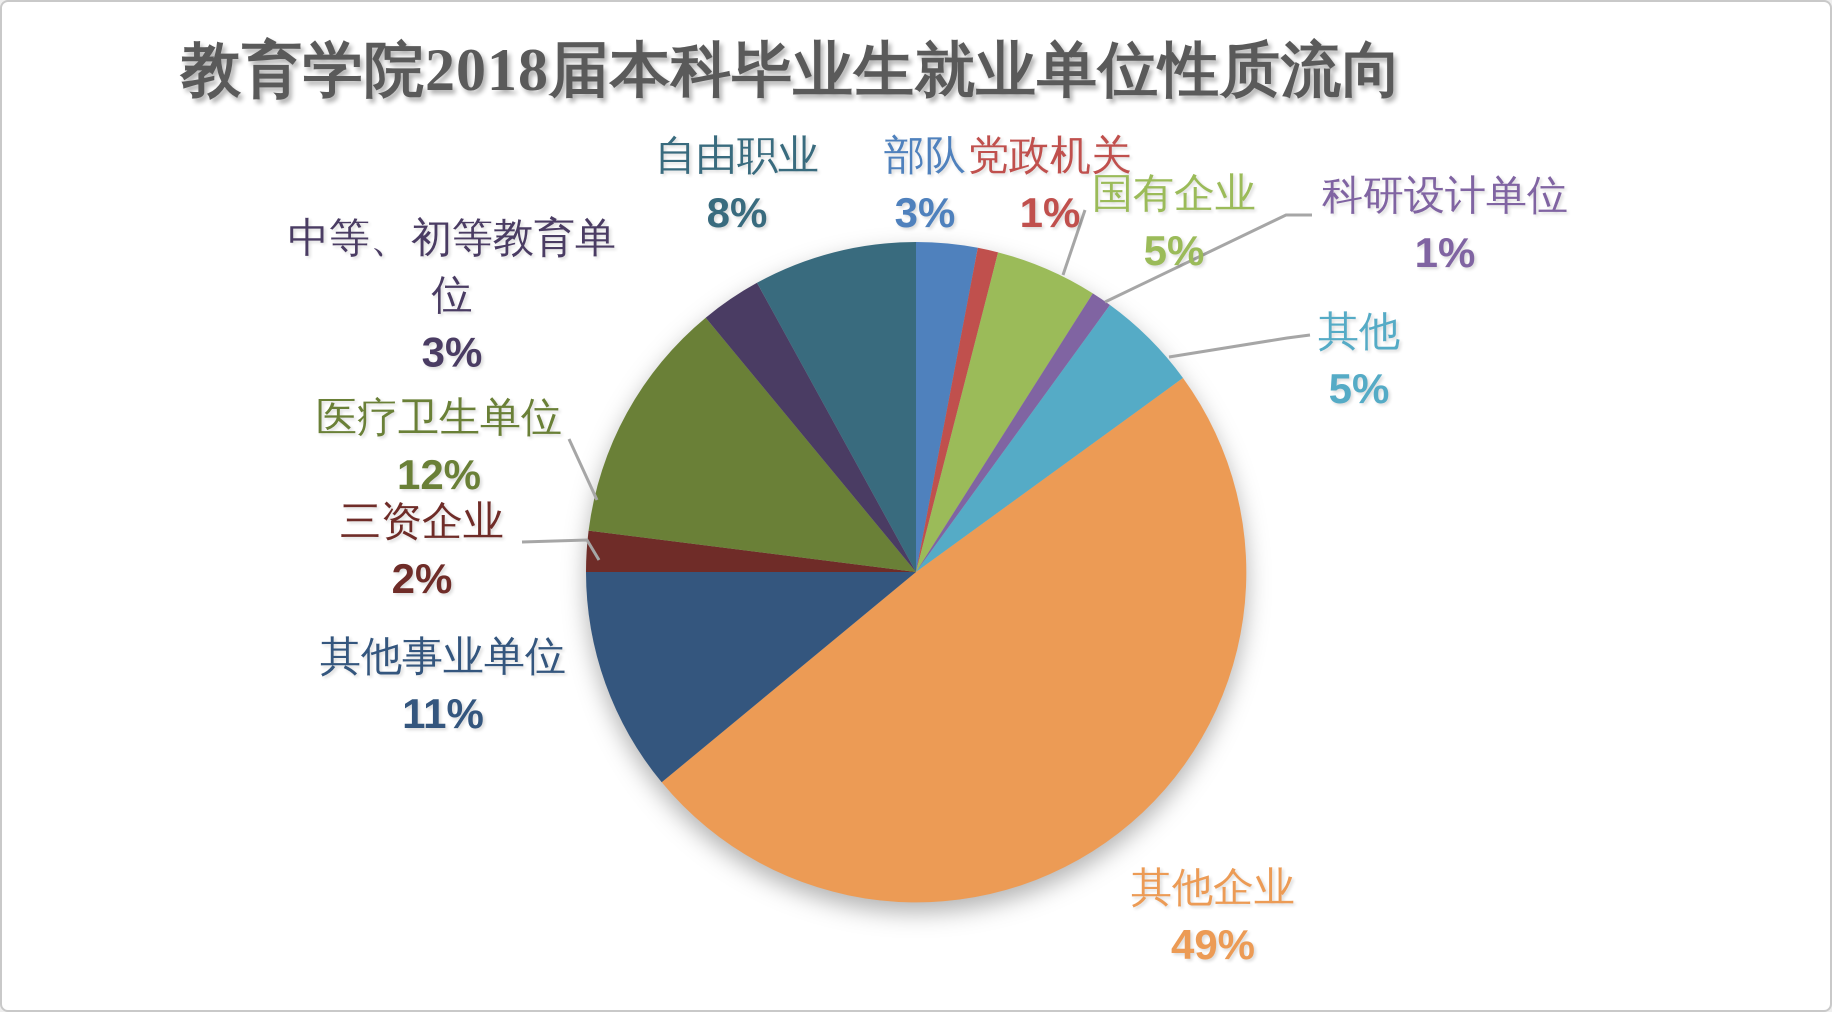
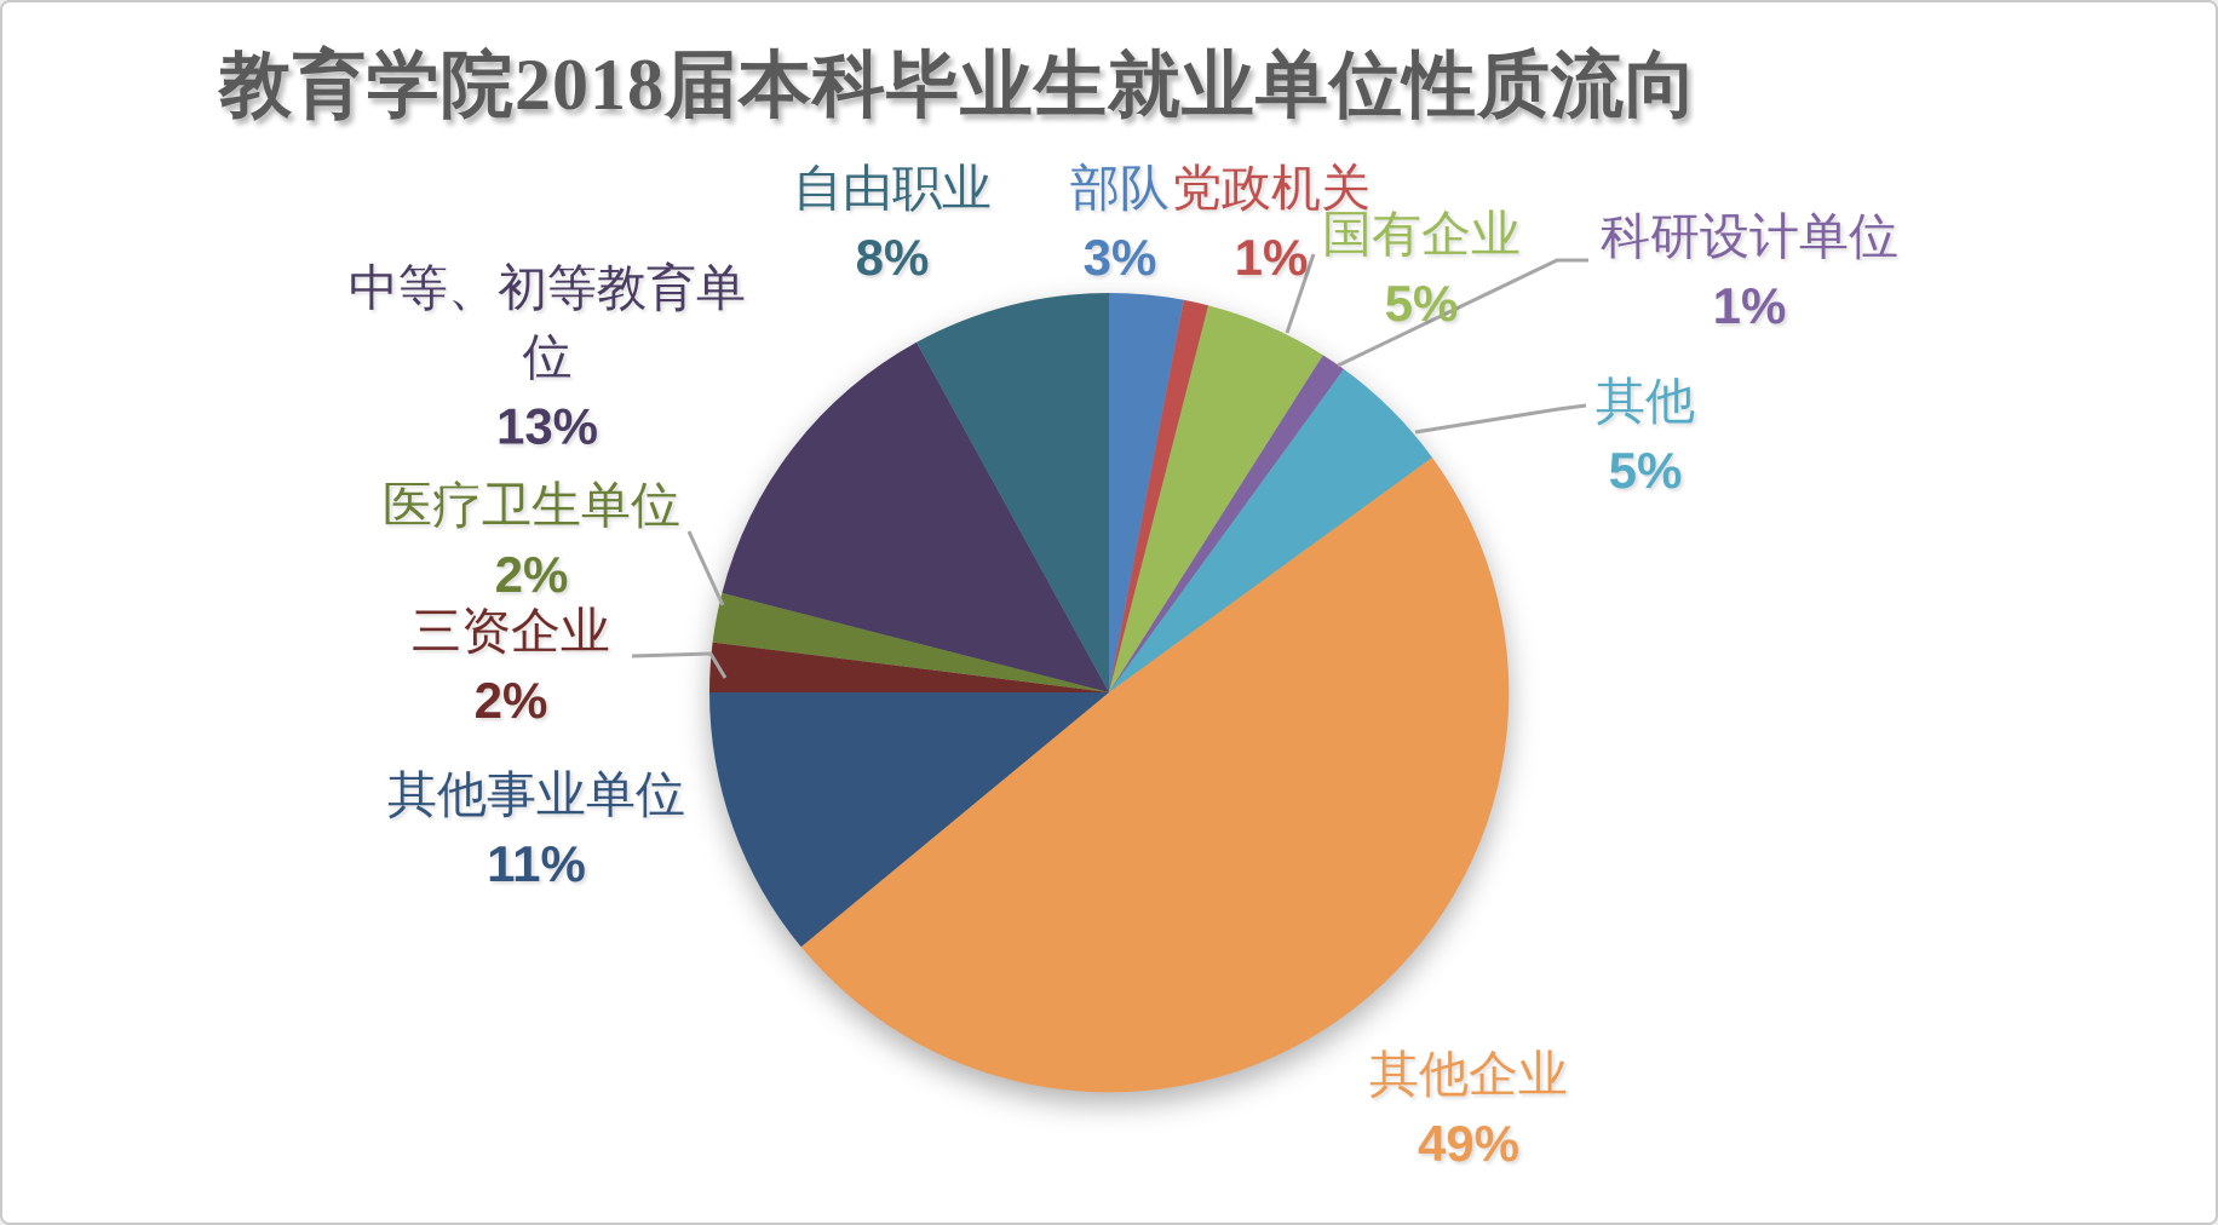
医疗卫生单位: 12% -> 2%
中等、初等教育单位: 3% -> 13%
